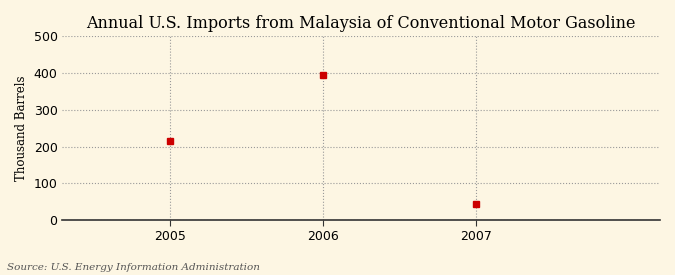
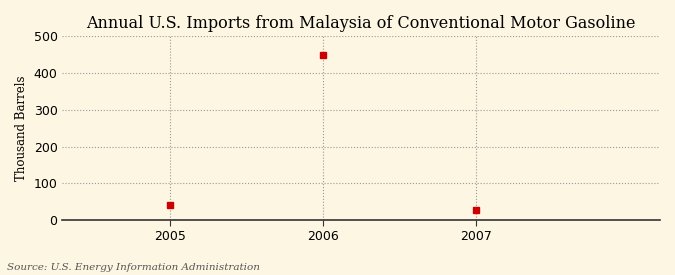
2005: 215 -> 40
2006: 395 -> 449
2007: 45 -> 28
